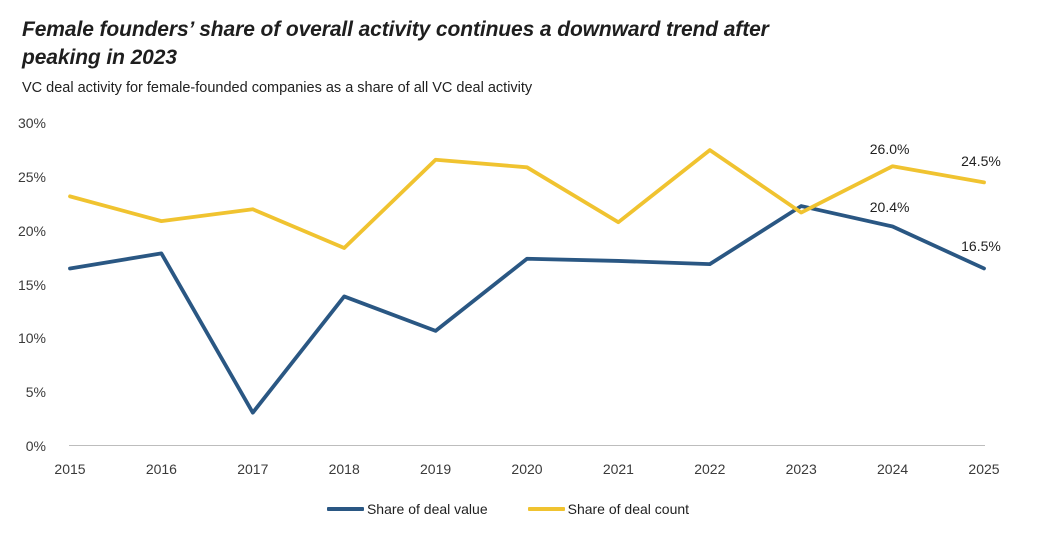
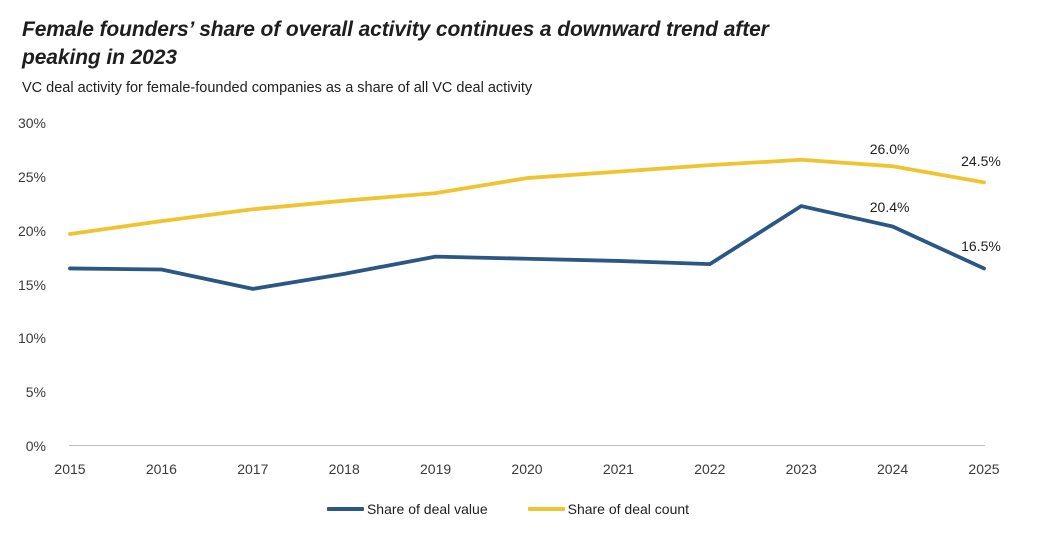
Share of deal count/2015: 23.2% -> 19.7%
Share of deal value/2016: 17.9% -> 16.4%
Share of deal value/2017: 3.1% -> 14.6%
Share of deal value/2018: 13.9% -> 16.0%
Share of deal count/2018: 18.4% -> 22.8%
Share of deal value/2019: 10.7% -> 17.6%
Share of deal count/2019: 26.6% -> 23.5%
Share of deal count/2020: 25.9% -> 24.9%
Share of deal count/2021: 20.8% -> 25.5%
Share of deal count/2022: 27.5% -> 26.1%
Share of deal count/2023: 21.7% -> 26.6%
